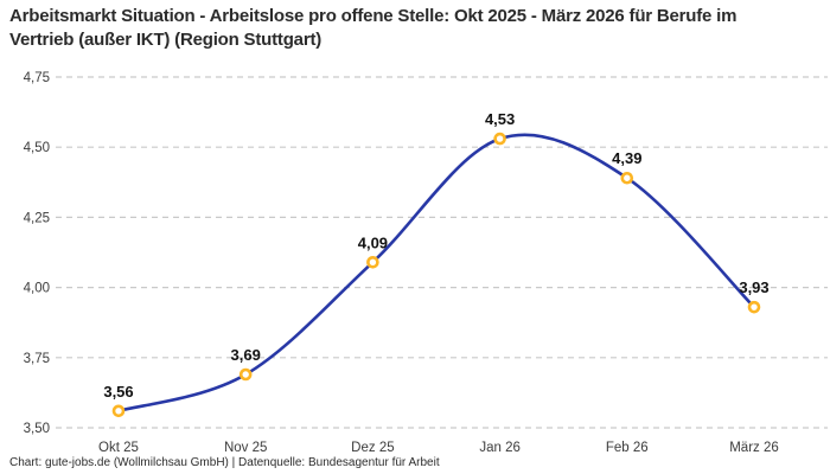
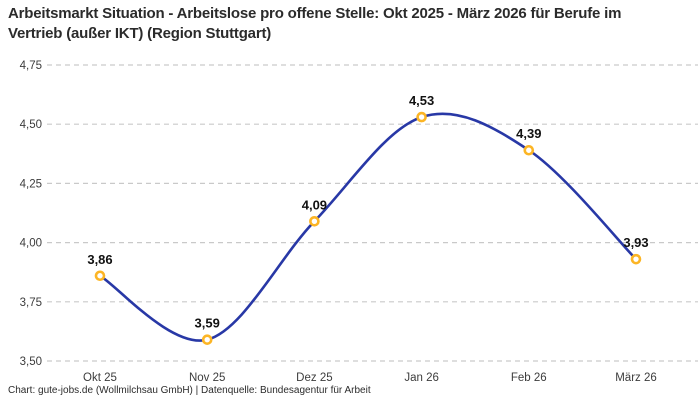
Okt 25: 3,56 -> 3,86
Nov 25: 3,69 -> 3,59
